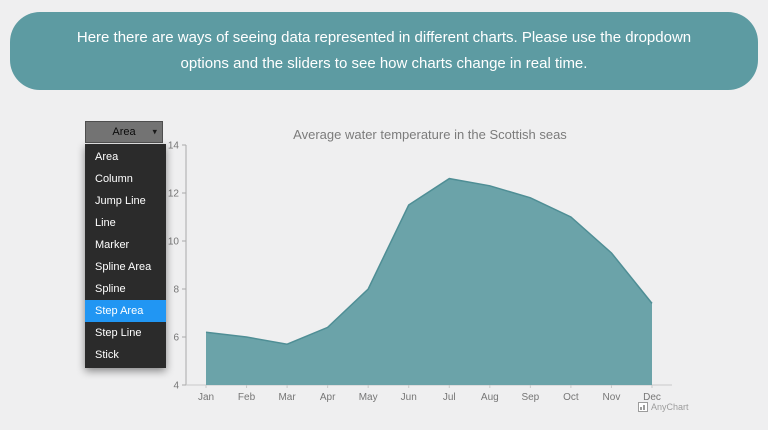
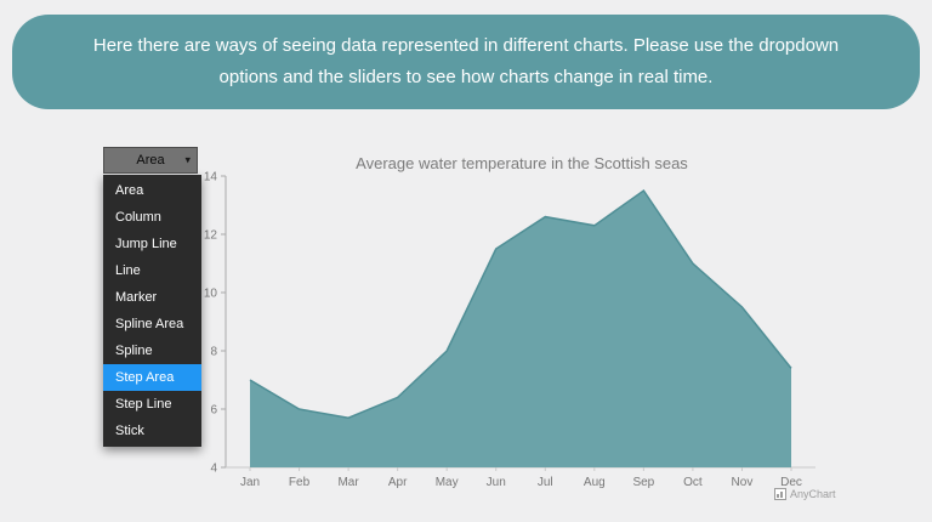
Jan: 6.2 -> 7.0
Sep: 11.8 -> 13.5
